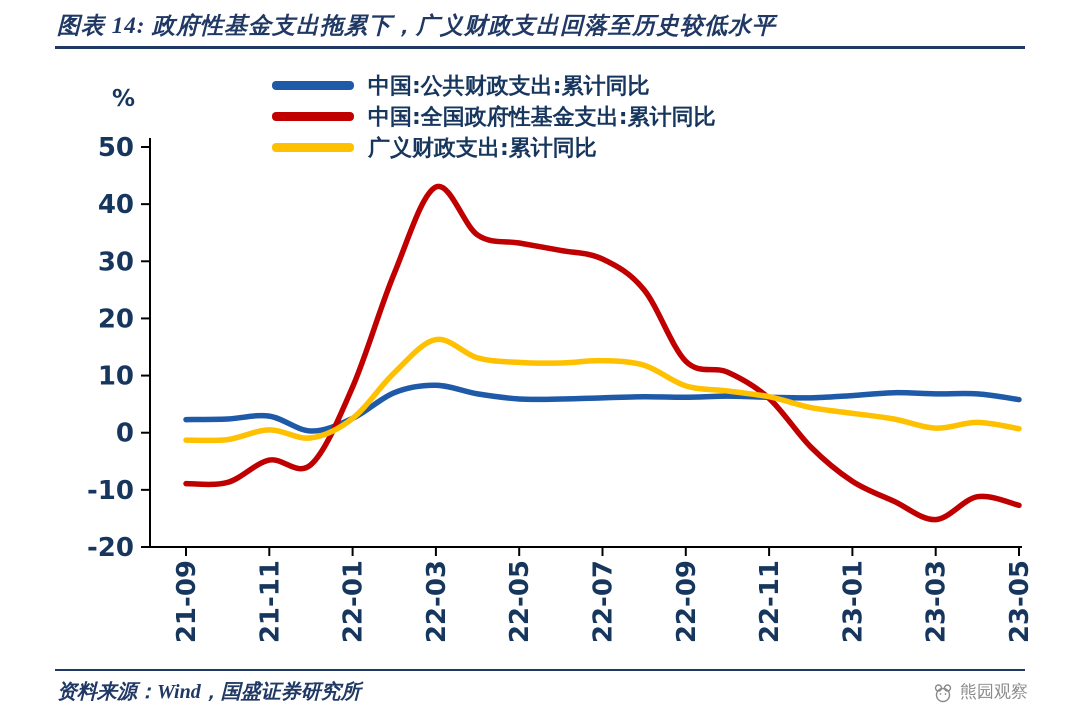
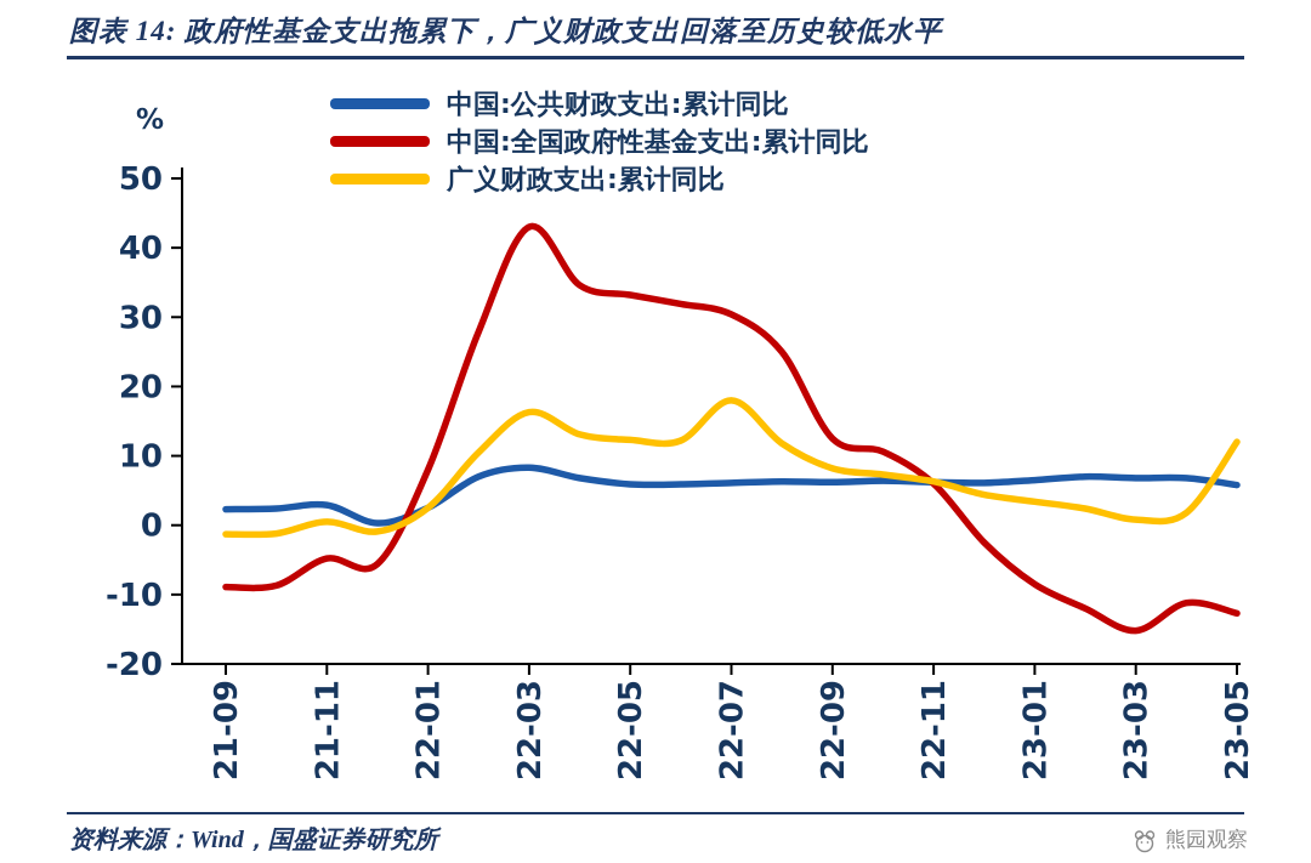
广义财政支出:累计同比/22-07: 13 -> 18
广义财政支出:累计同比/23-05: 1 -> 12
